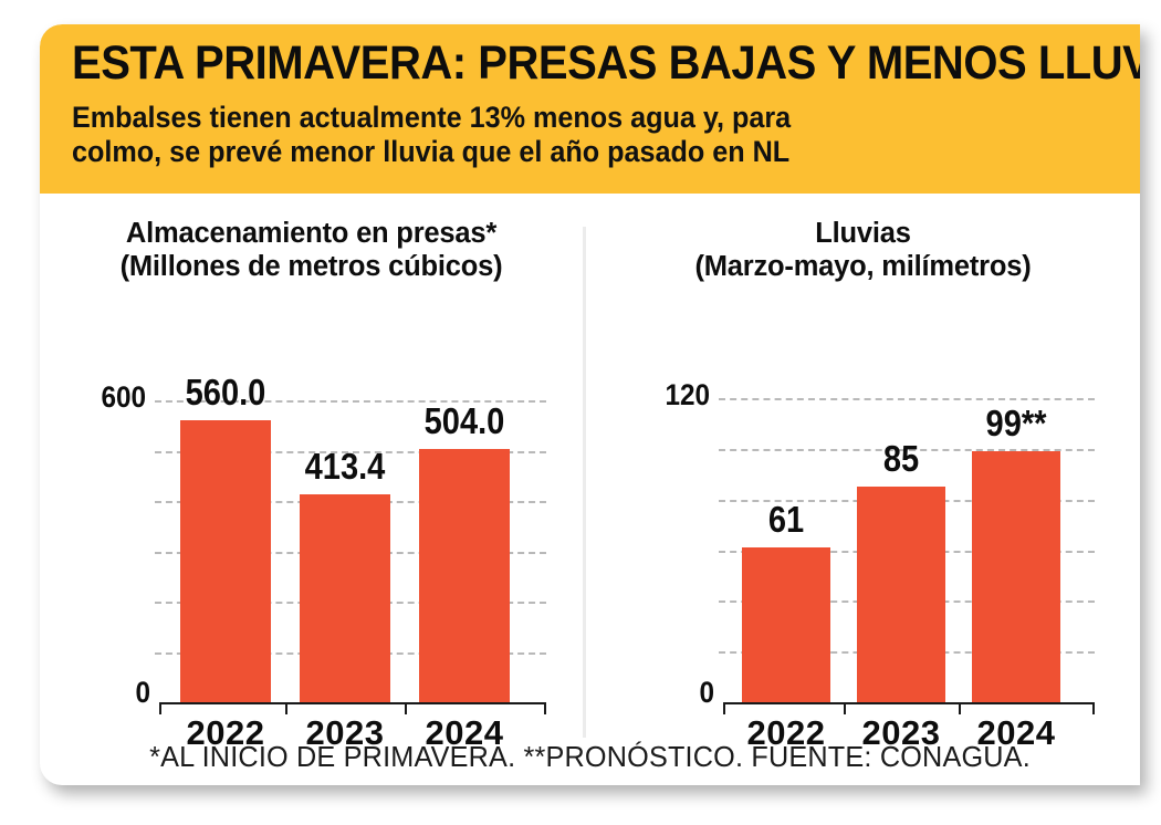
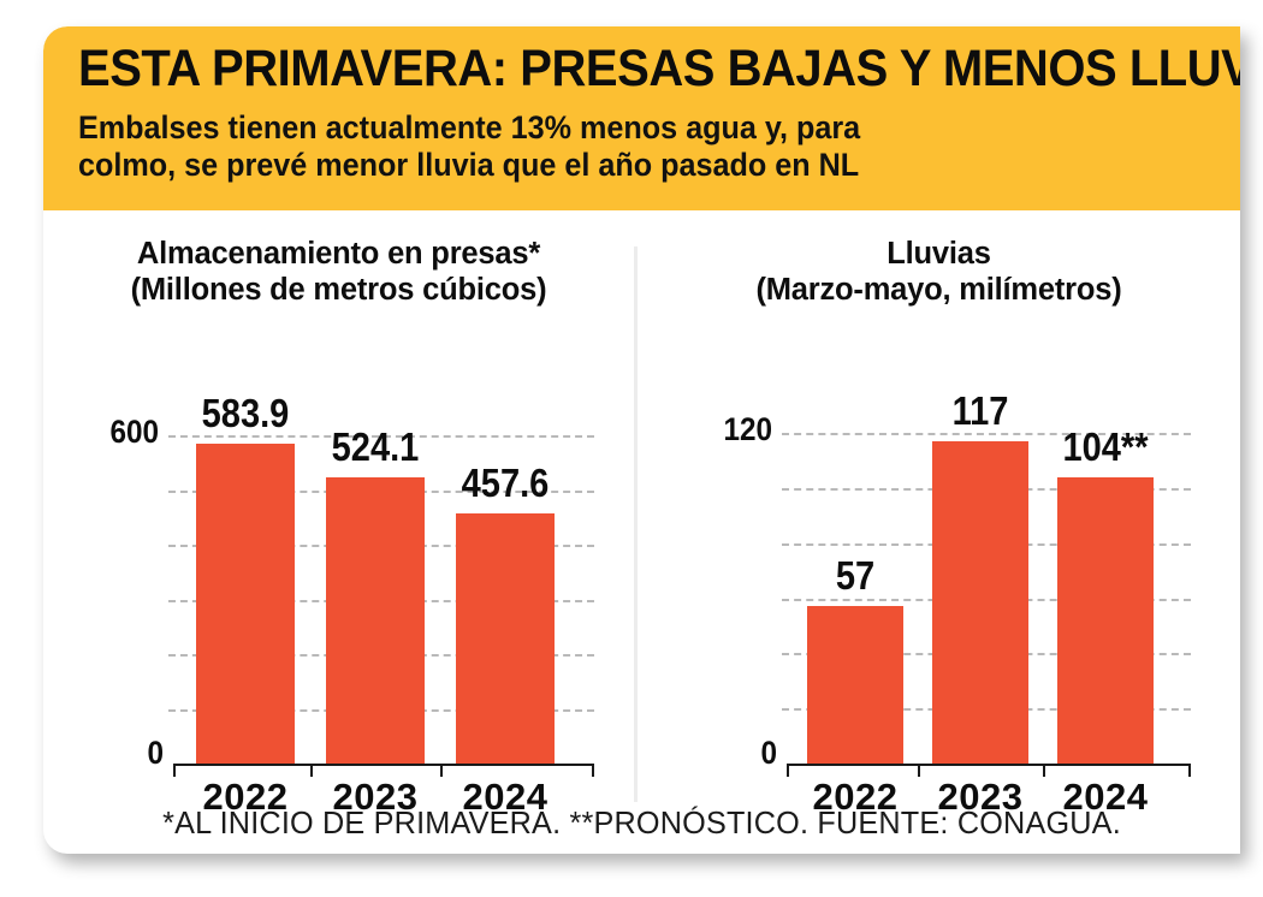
Almacenamiento en presas* (Millones de metros cúbicos)/2022: 560.0 -> 583.9
Almacenamiento en presas* (Millones de metros cúbicos)/2023: 413.4 -> 524.1
Almacenamiento en presas* (Millones de metros cúbicos)/2024: 504.0 -> 457.6
Lluvias (Marzo-mayo, milímetros)/2022: 61 -> 57
Lluvias (Marzo-mayo, milímetros)/2023: 85 -> 117
Lluvias (Marzo-mayo, milímetros)/2024: 99 -> 104
